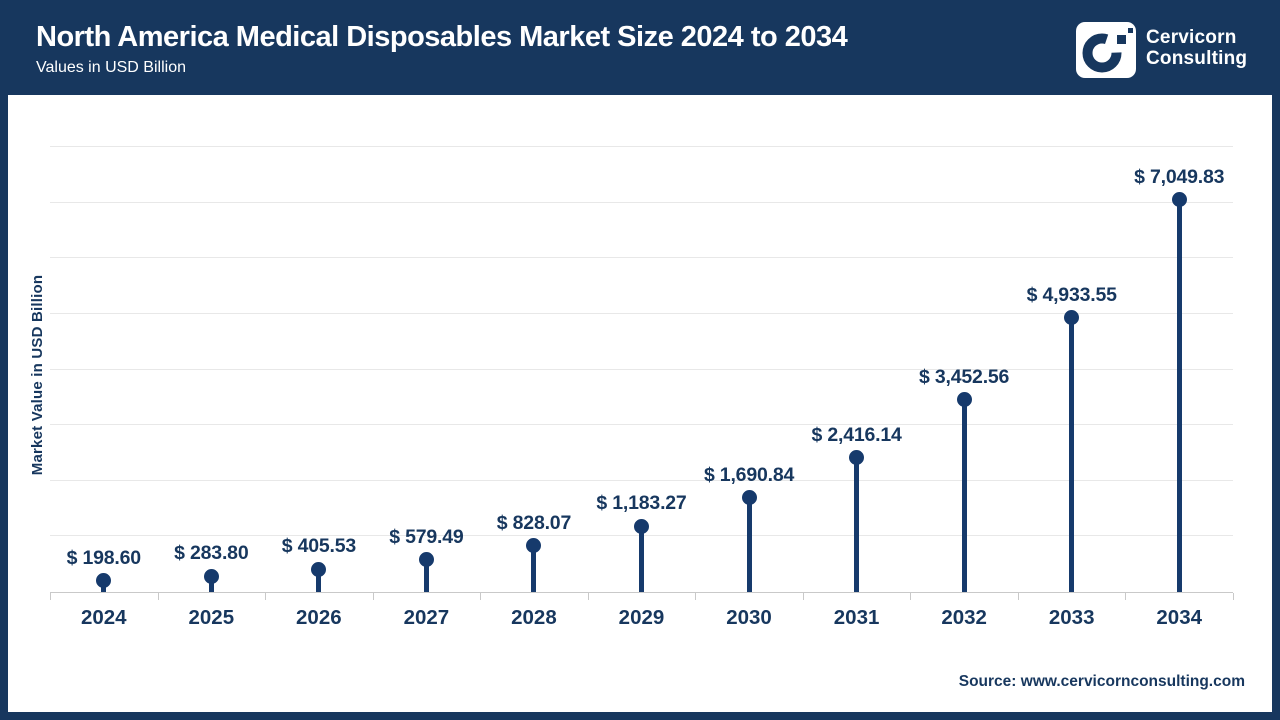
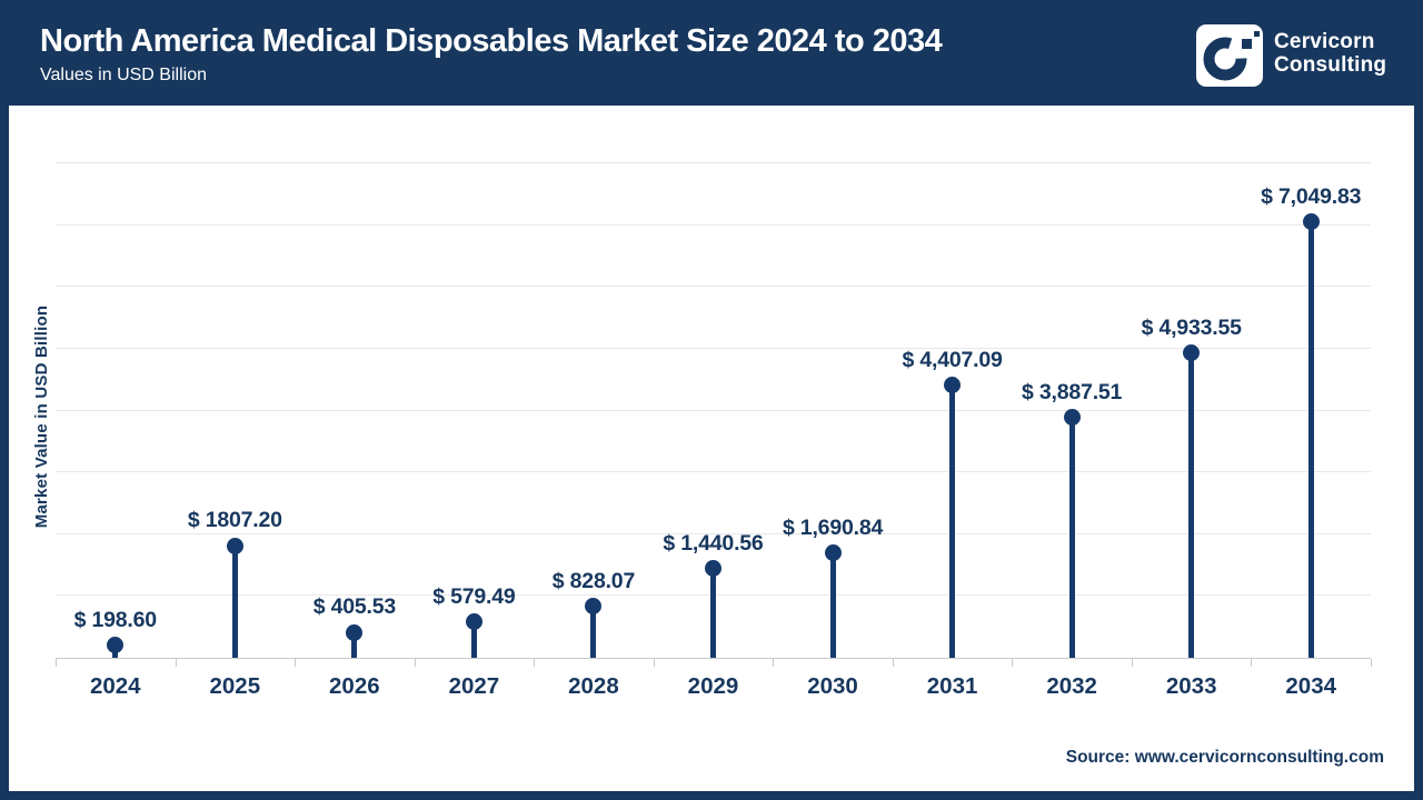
2025: 283.80 -> 1807.20
2029: 1,183.27 -> 1,440.56
2031: 2,416.14 -> 4,407.09
2032: 3,452.56 -> 3,887.51
